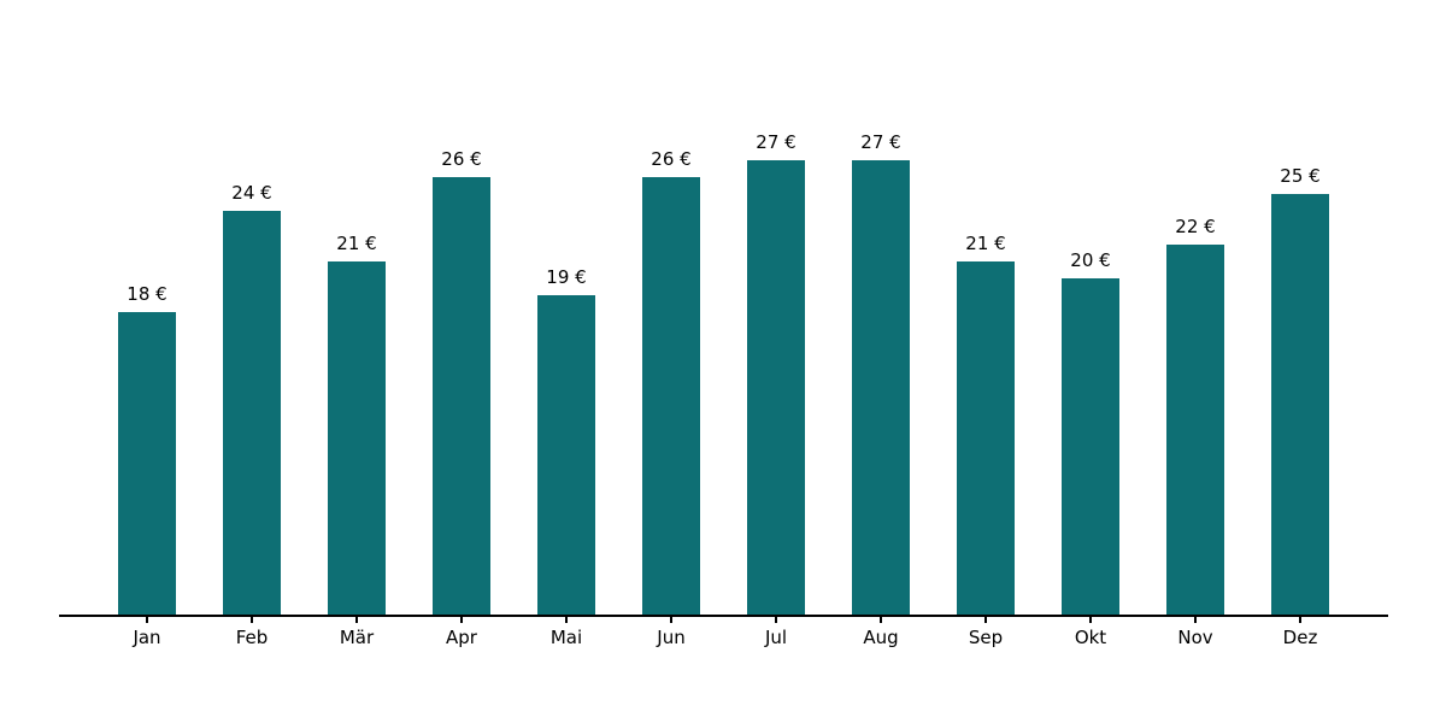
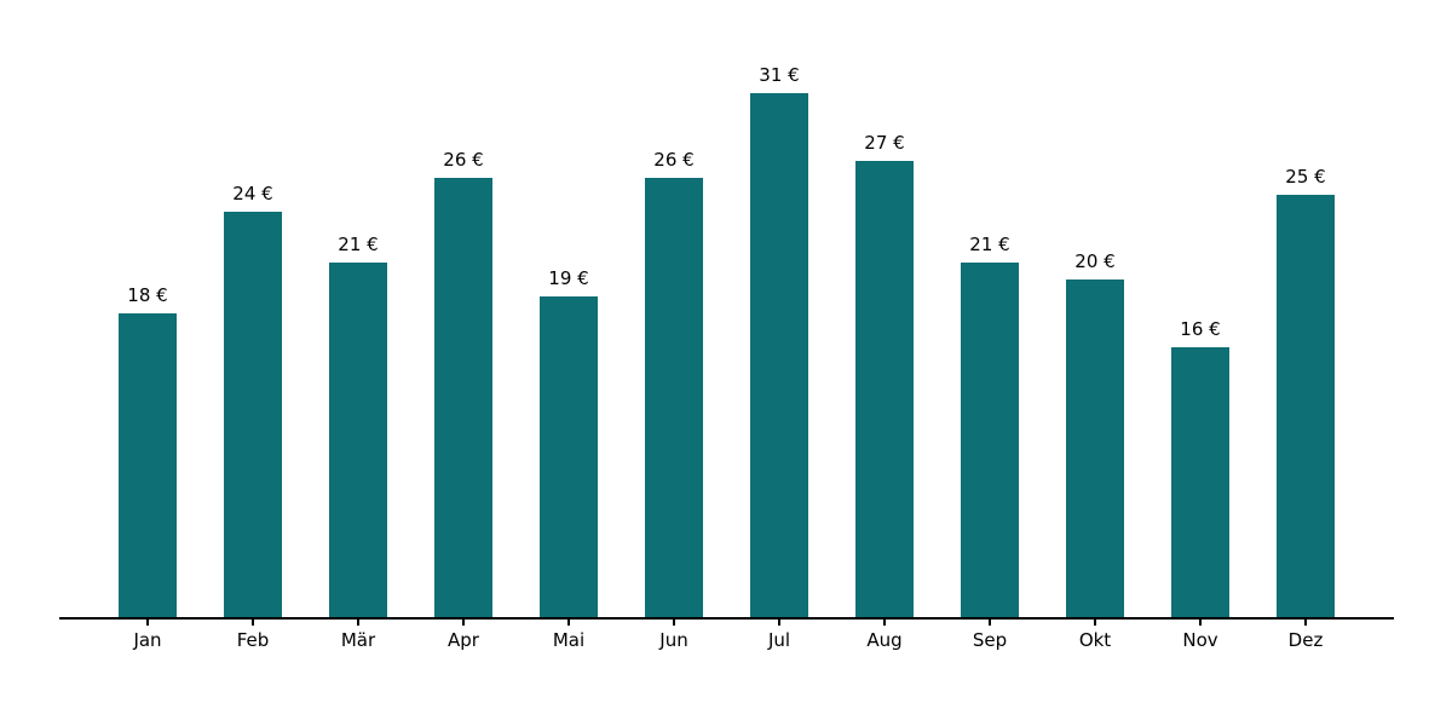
Jul: 27 -> 31
Nov: 22 -> 16
